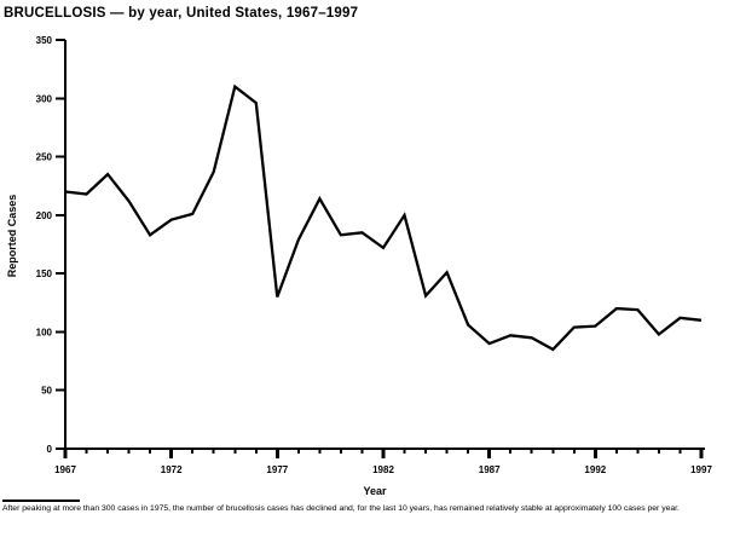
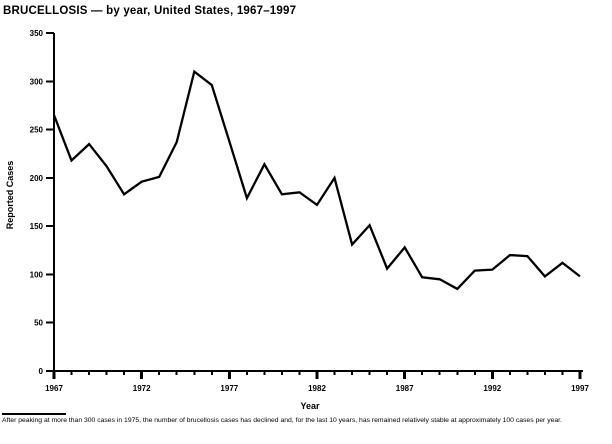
1967: 220 -> 260
1977: 130 -> 240
1987: 90 -> 130
1997: 110 -> 100
